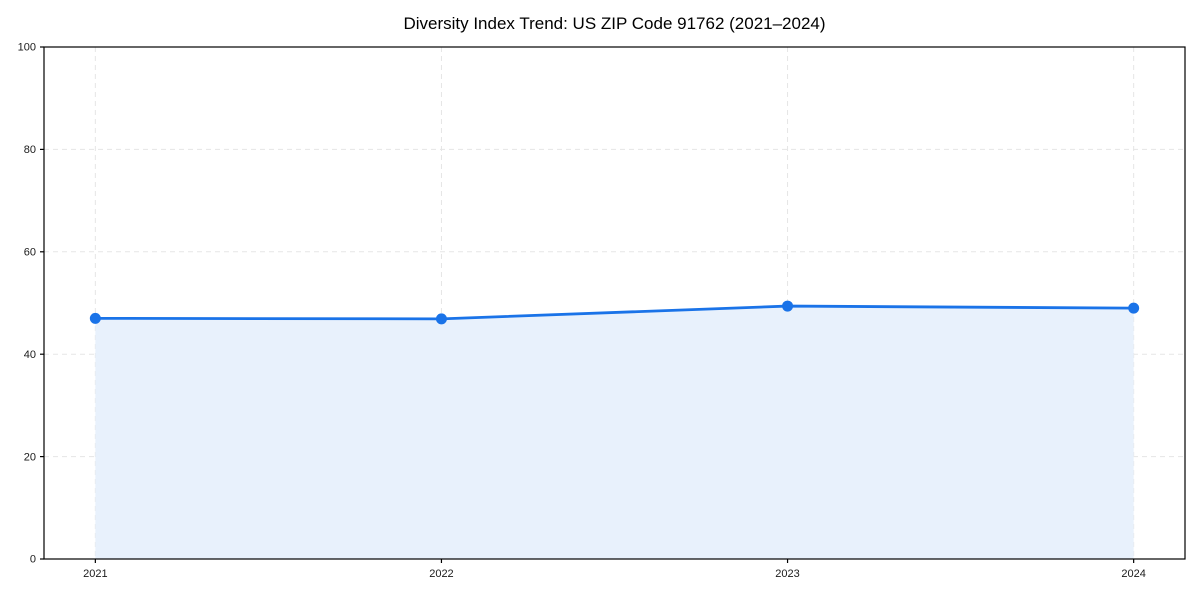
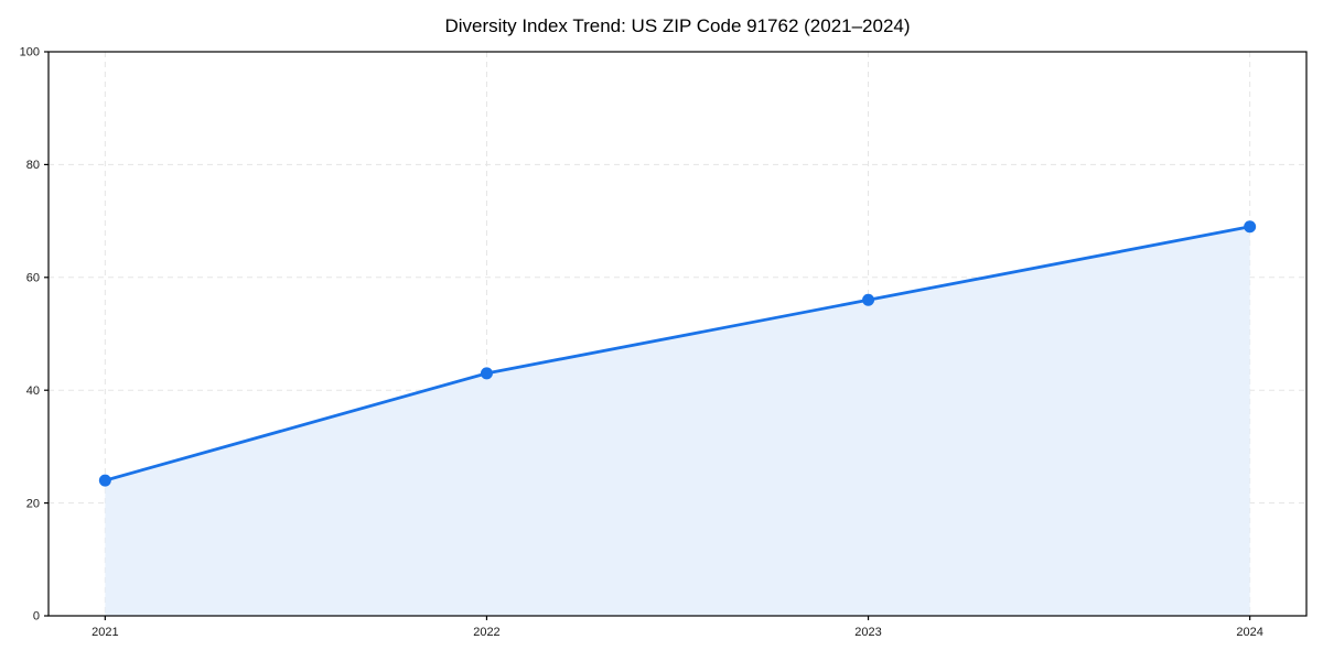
2021: 47 -> 24
2022: 47 -> 43
2023: 49 -> 56
2024: 49 -> 69
